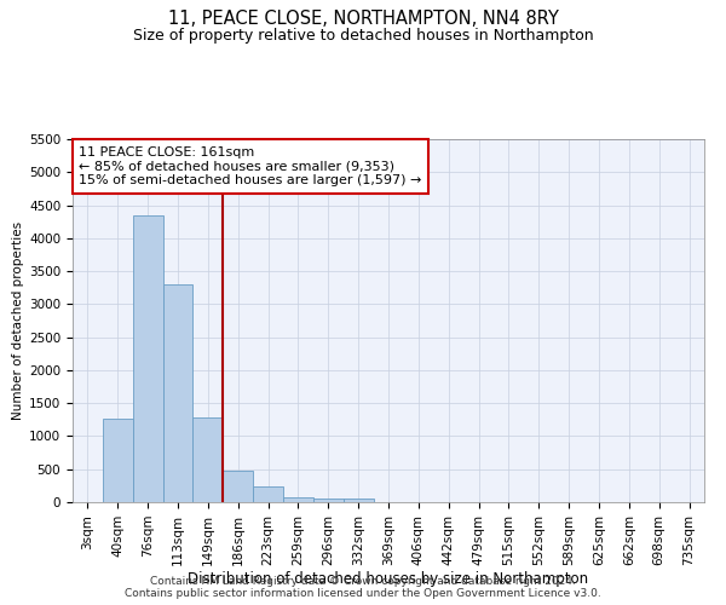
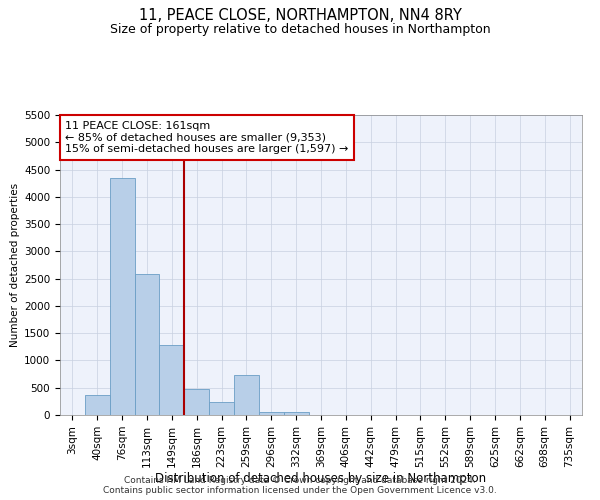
40sqm: 1270 -> 360
113sqm: 3300 -> 2580
259sqm: 80 -> 740
